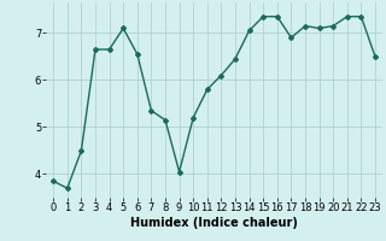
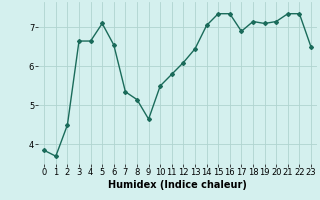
9: 4.05 -> 4.65
10: 5.20 -> 5.50
